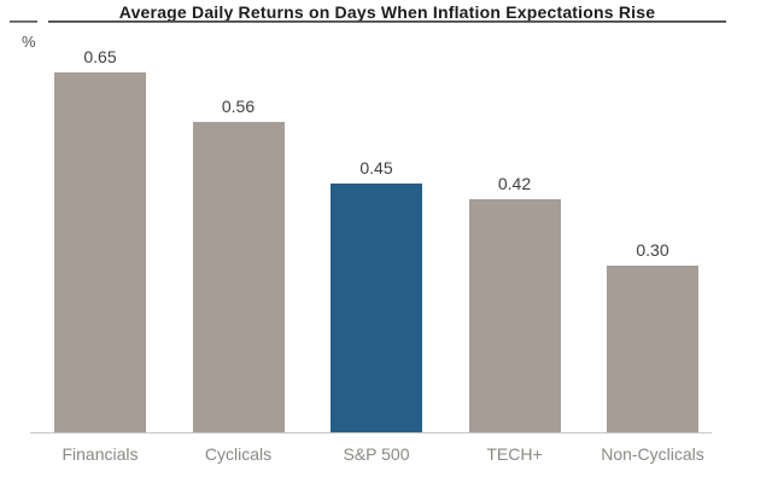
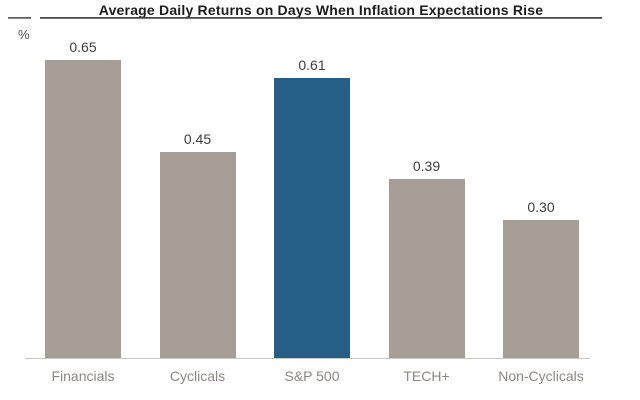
Cyclicals: 0.56 -> 0.45
S&P 500: 0.45 -> 0.61
TECH+: 0.42 -> 0.39
